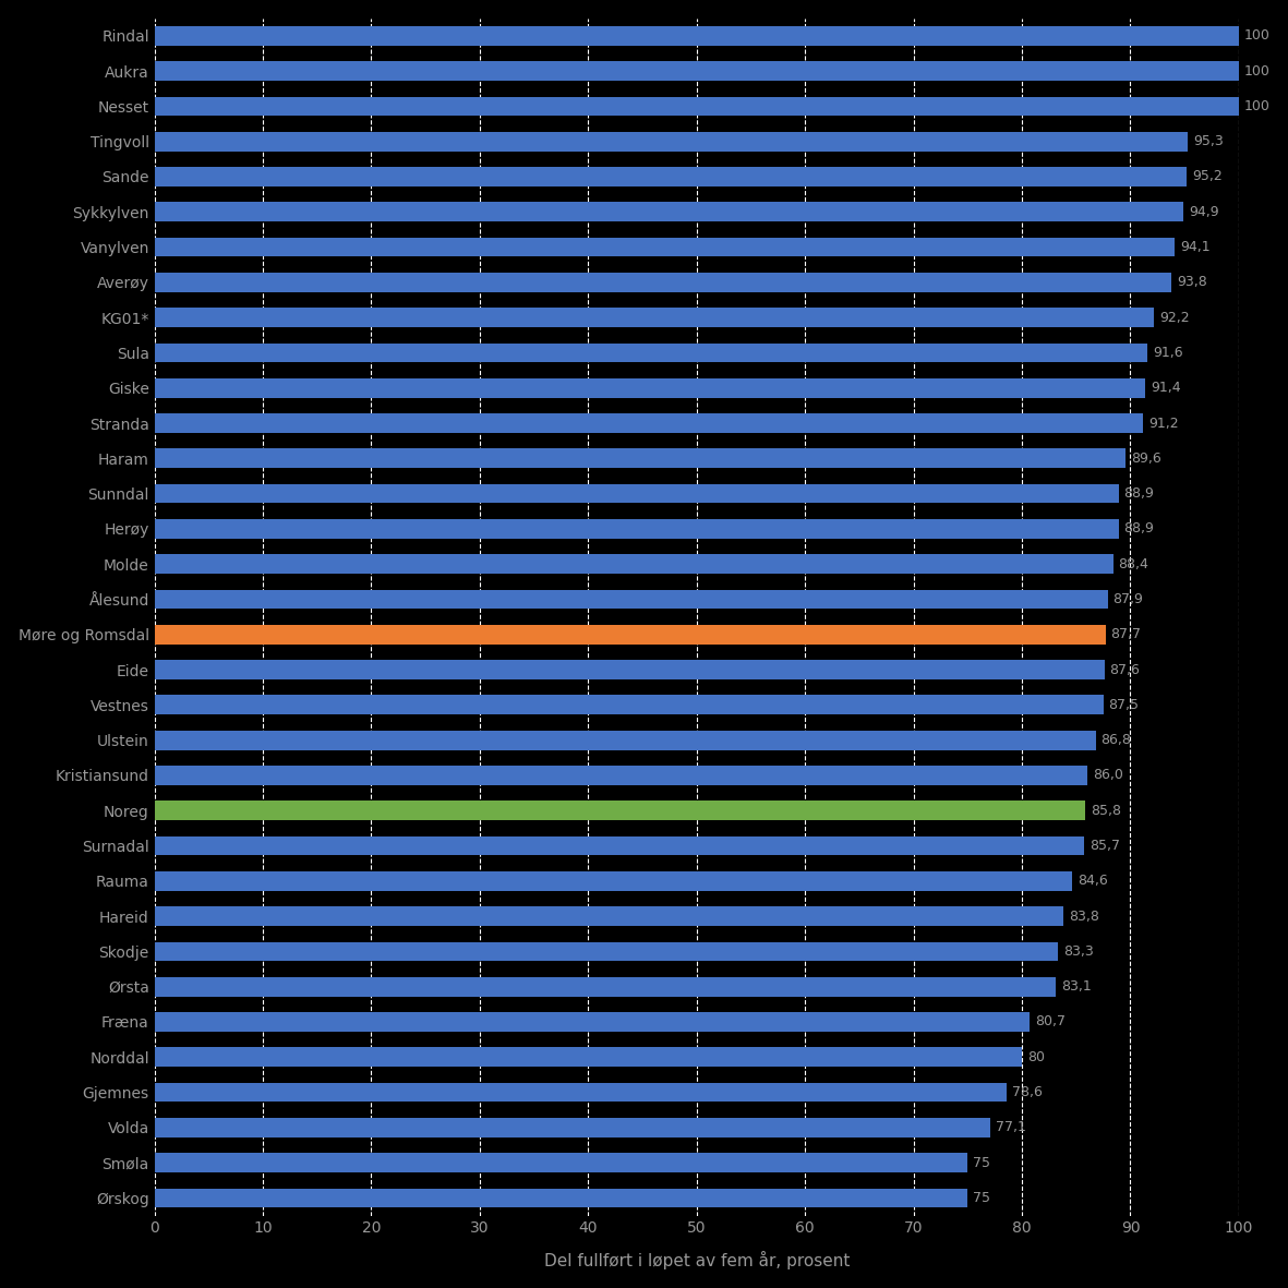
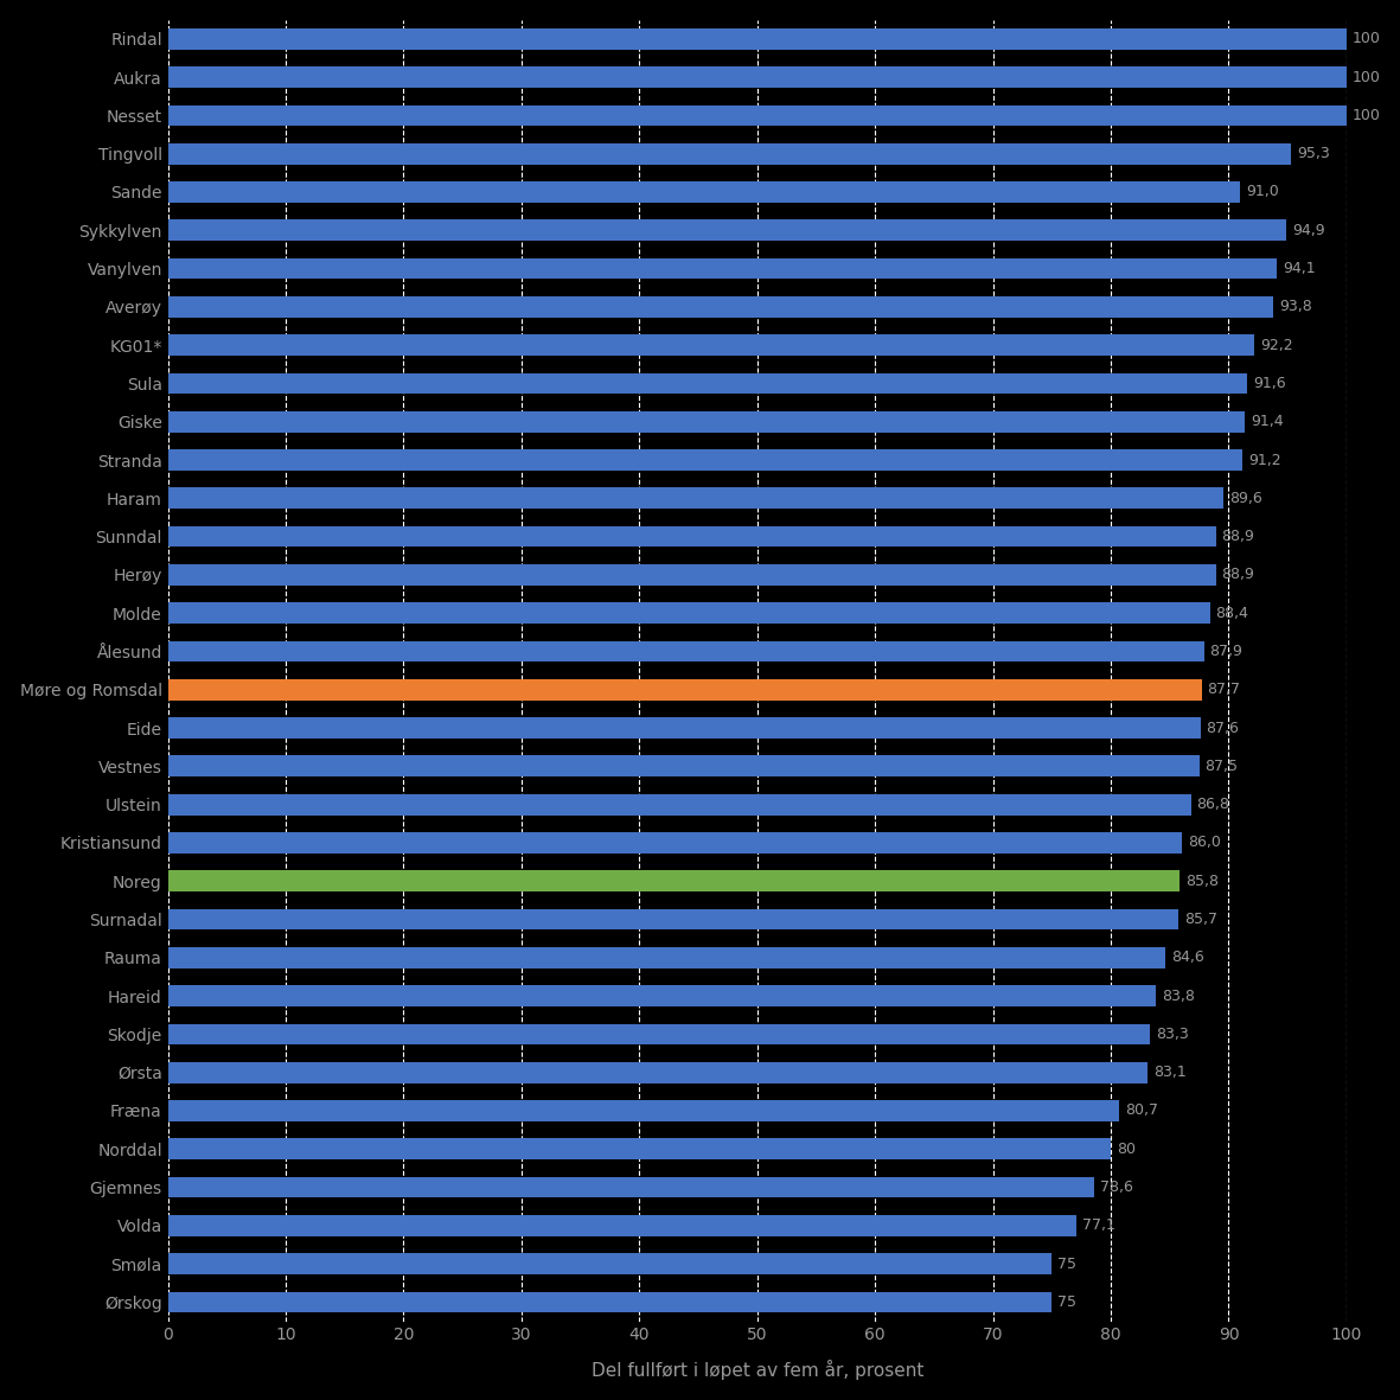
Sande: 95,2 -> 91,0
